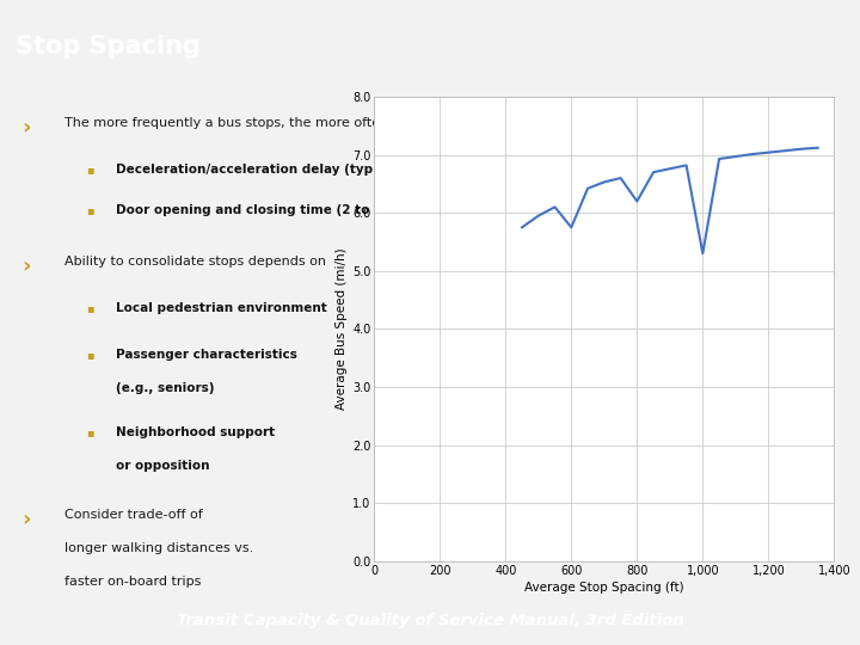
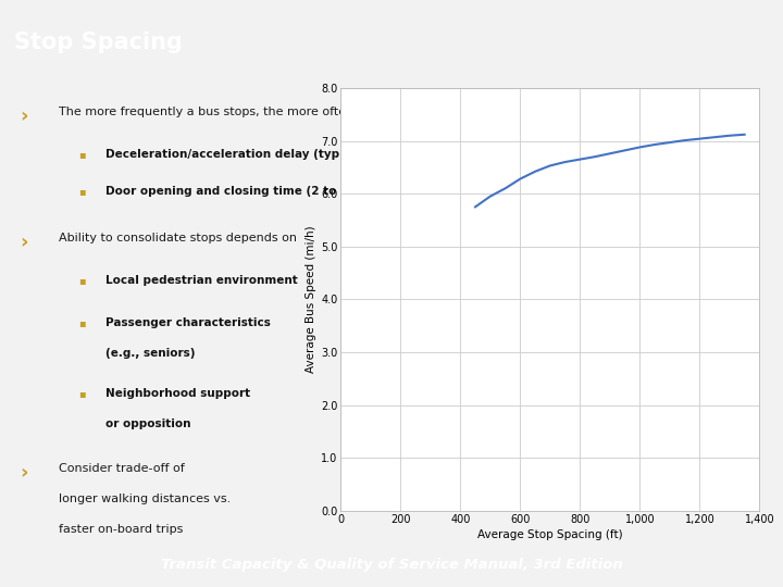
600: 5.75 -> 6.28
800: 6.20 -> 6.65
1,000: 5.30 -> 6.88
